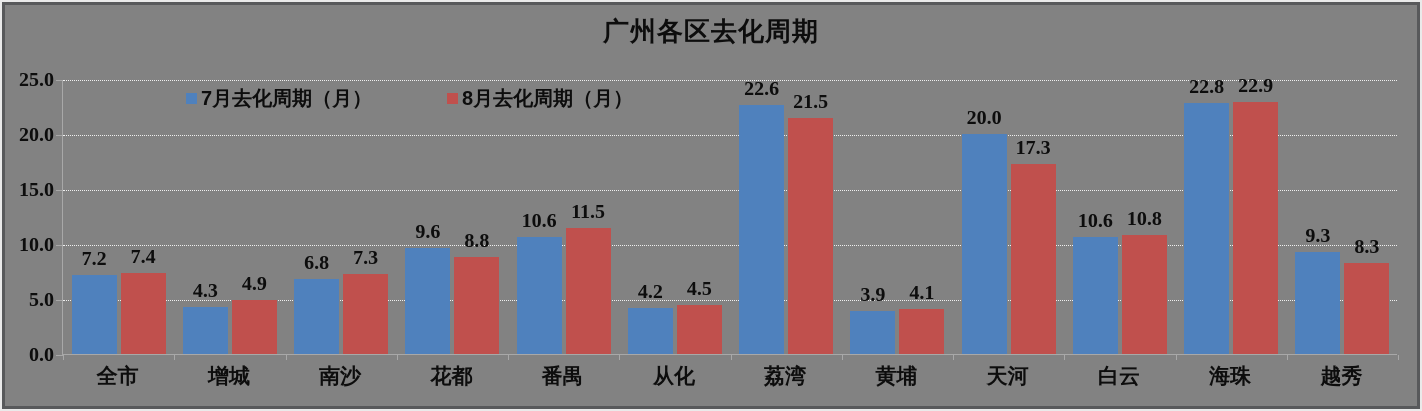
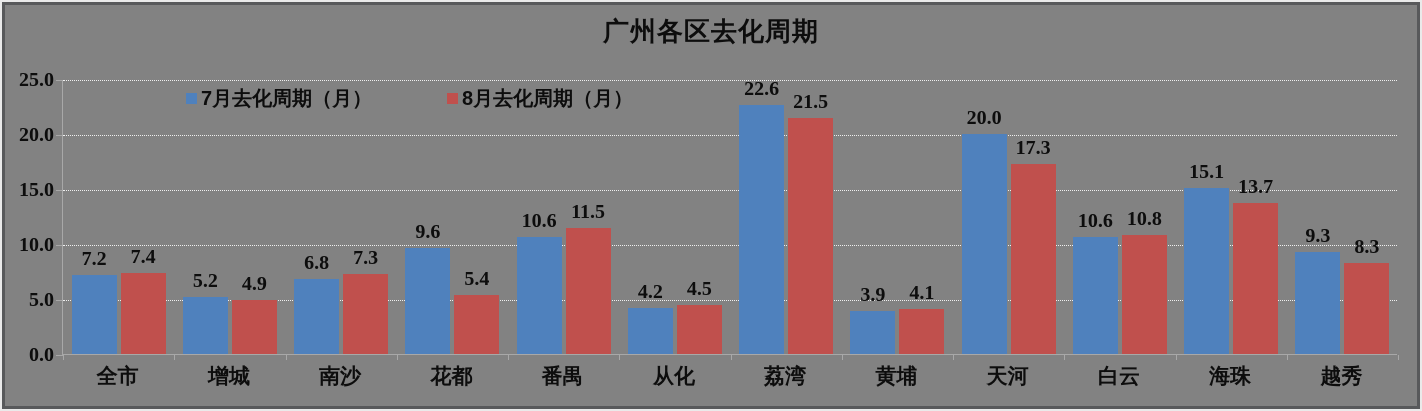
7月去化周期（月）/增城: 4.3 -> 5.2
8月去化周期（月）/花都: 8.8 -> 5.4
7月去化周期（月）/海珠: 22.8 -> 15.1
8月去化周期（月）/海珠: 22.9 -> 13.7
